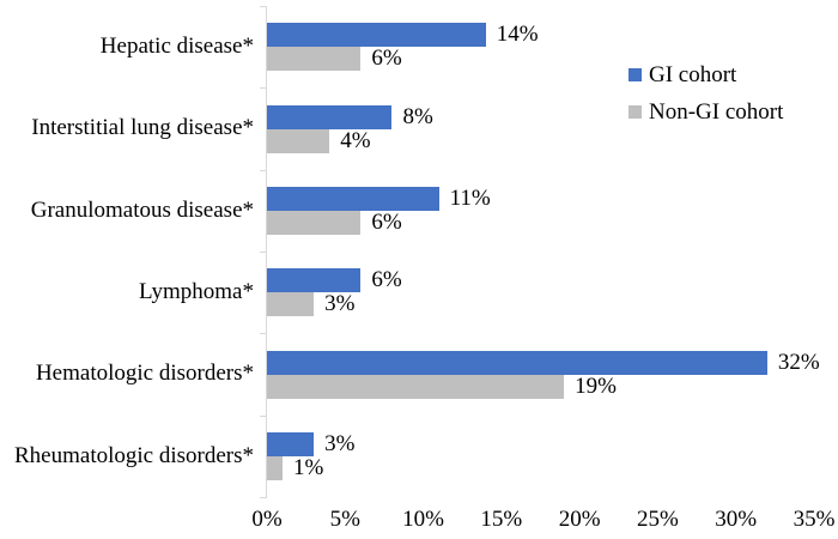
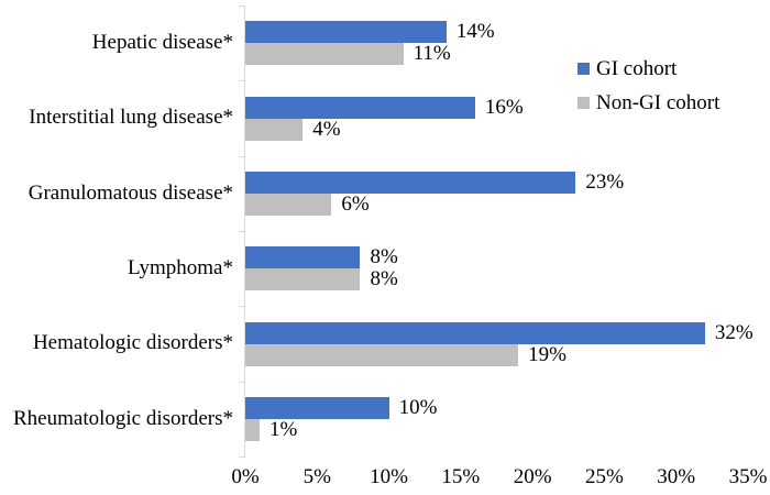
Non-GI cohort/Hepatic disease*: 6% -> 11%
GI cohort/Interstitial lung disease*: 8% -> 16%
GI cohort/Granulomatous disease*: 11% -> 23%
GI cohort/Lymphoma*: 6% -> 8%
Non-GI cohort/Lymphoma*: 3% -> 8%
GI cohort/Rheumatologic disorders*: 3% -> 10%
